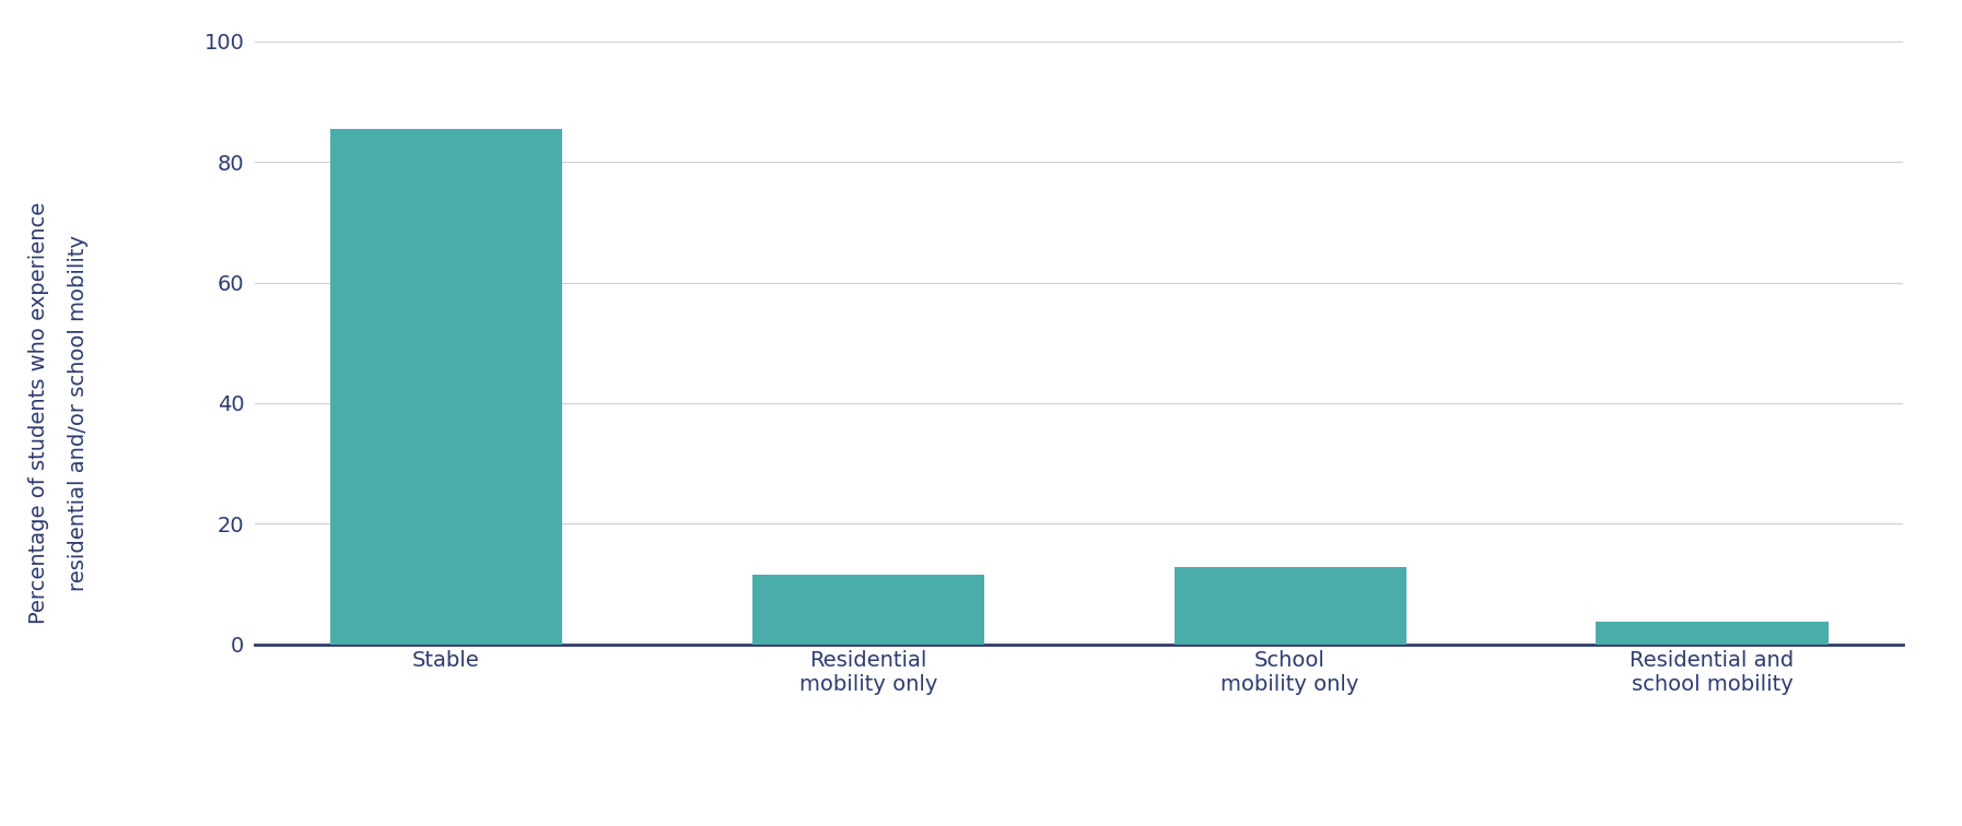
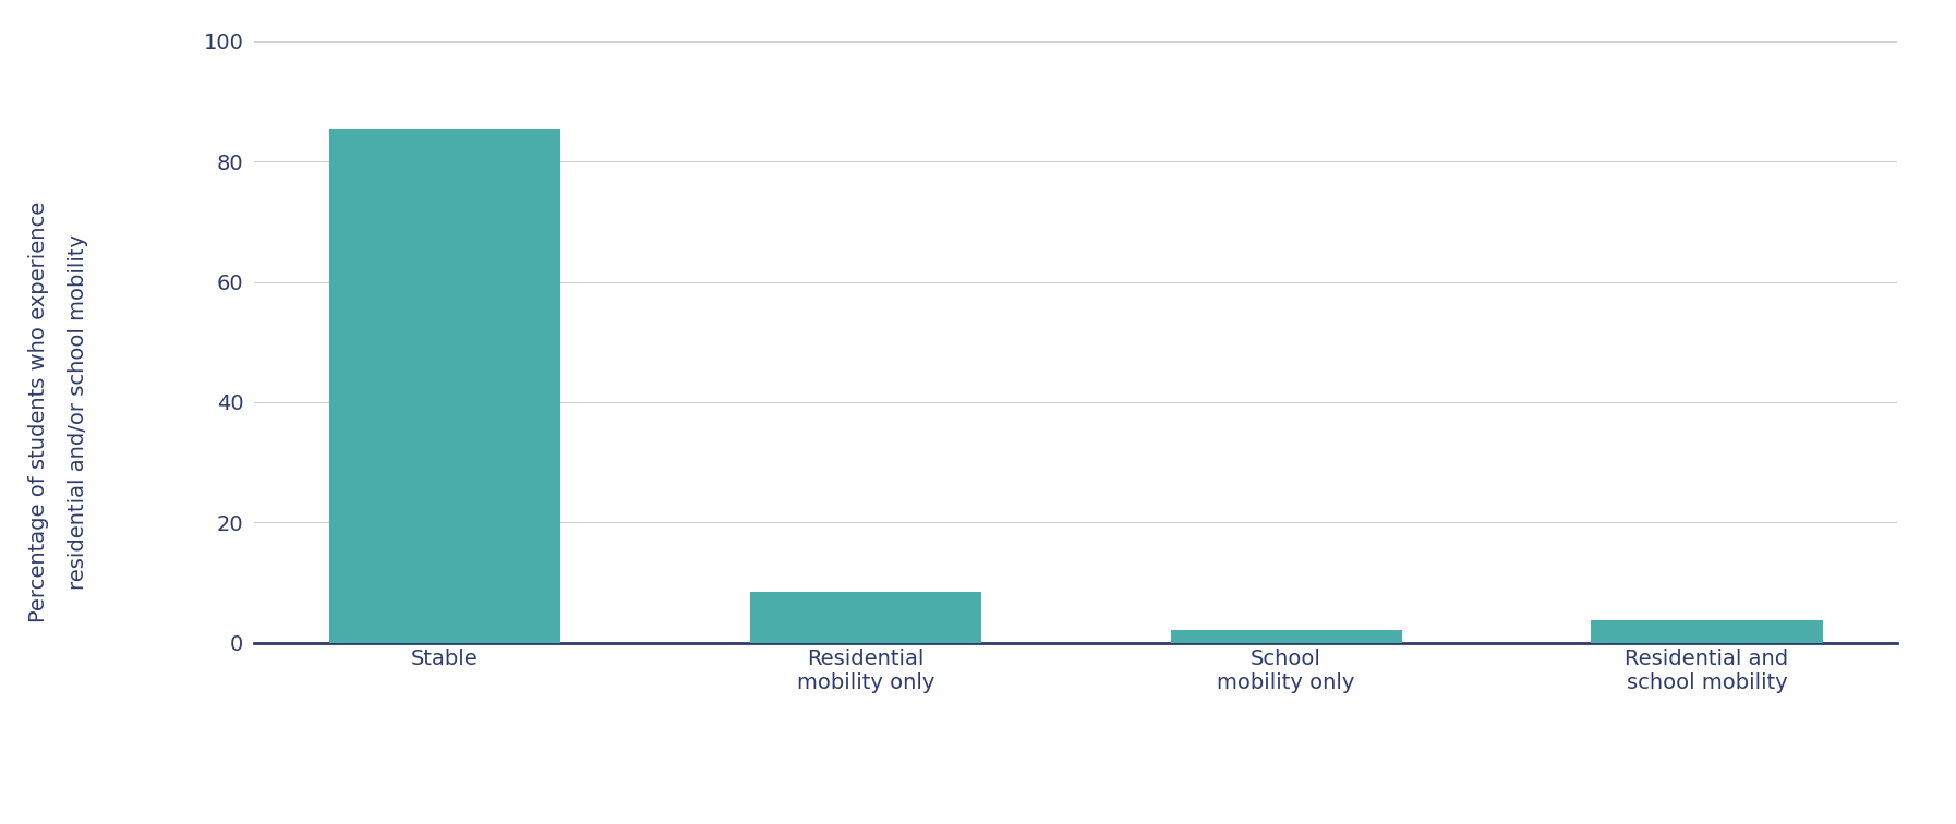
Residential mobility only: 11.6 -> 8.5
School mobility only: 12.8 -> 2.2
